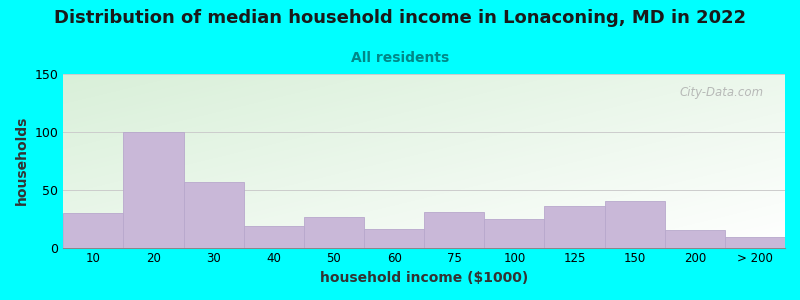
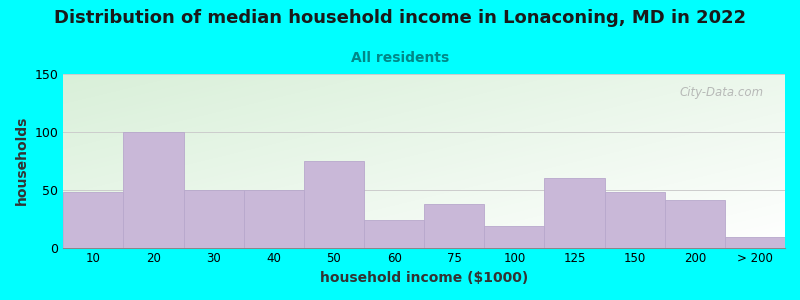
10: 30 -> 48
30: 57 -> 50
40: 19 -> 50
50: 26 -> 75
60: 16 -> 24
75: 31 -> 38
100: 25 -> 19
125: 36 -> 60
150: 40 -> 48
200: 15 -> 41
